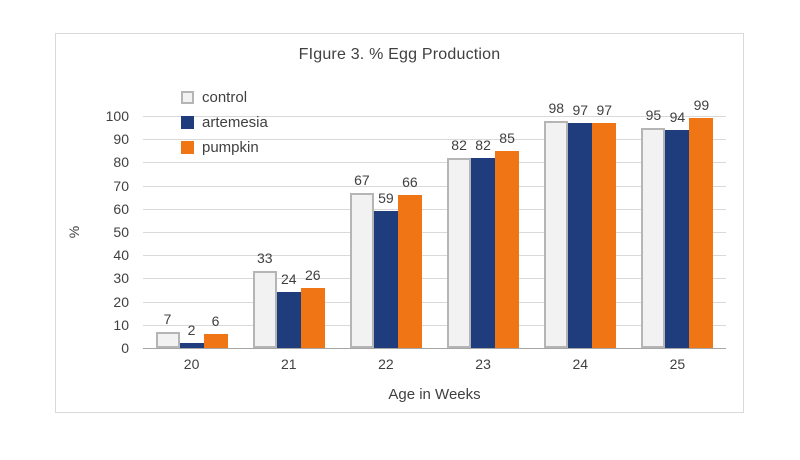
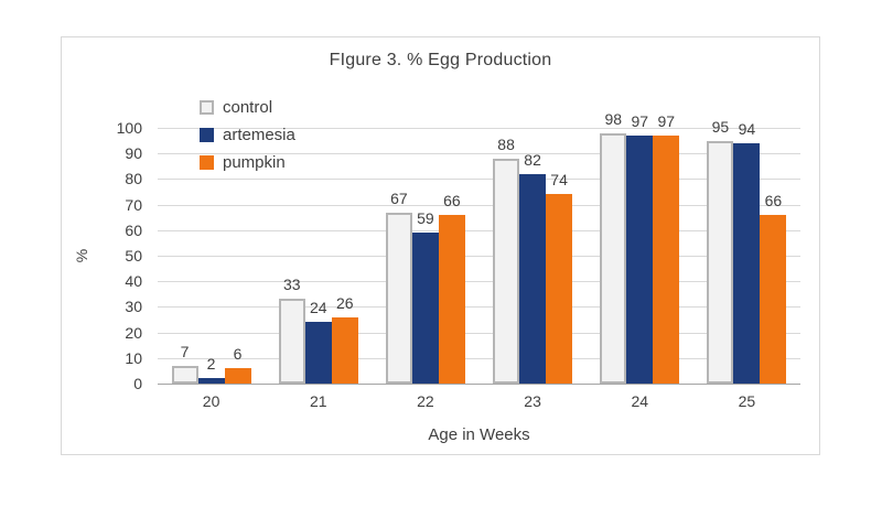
control/23: 82 -> 88
pumpkin/23: 85 -> 74
pumpkin/25: 99 -> 66
